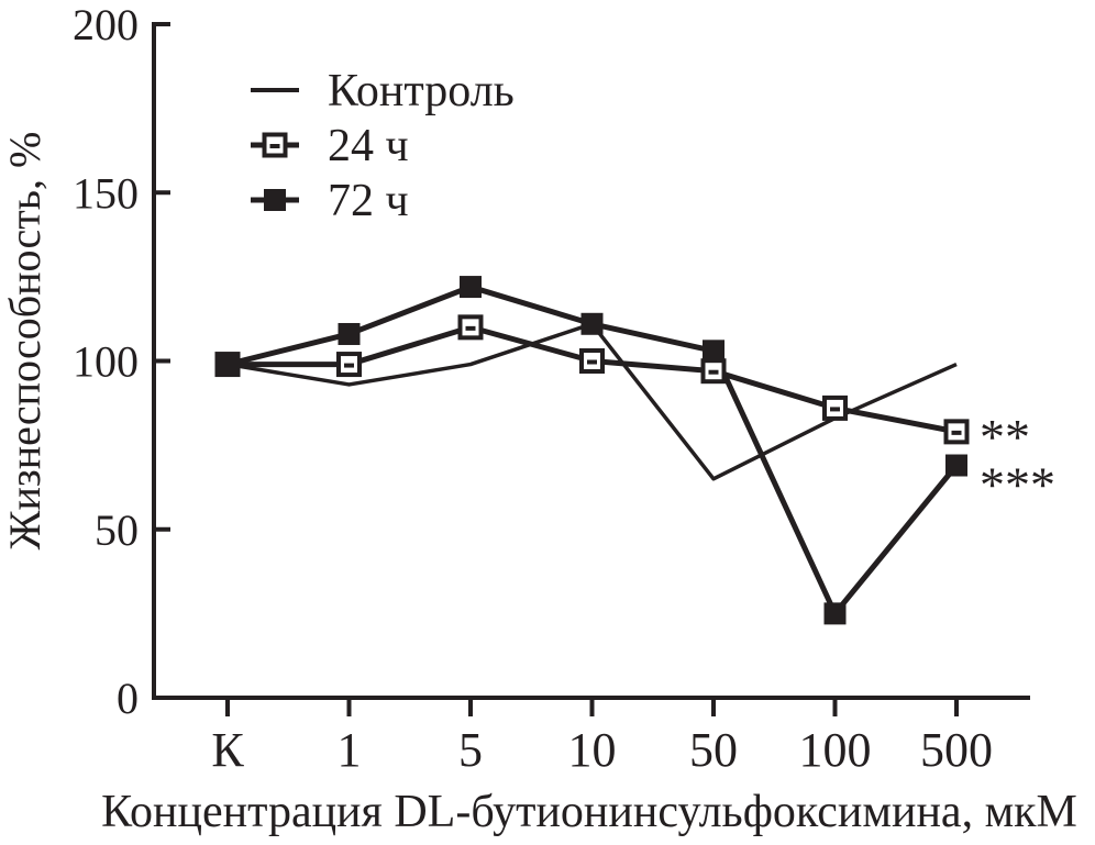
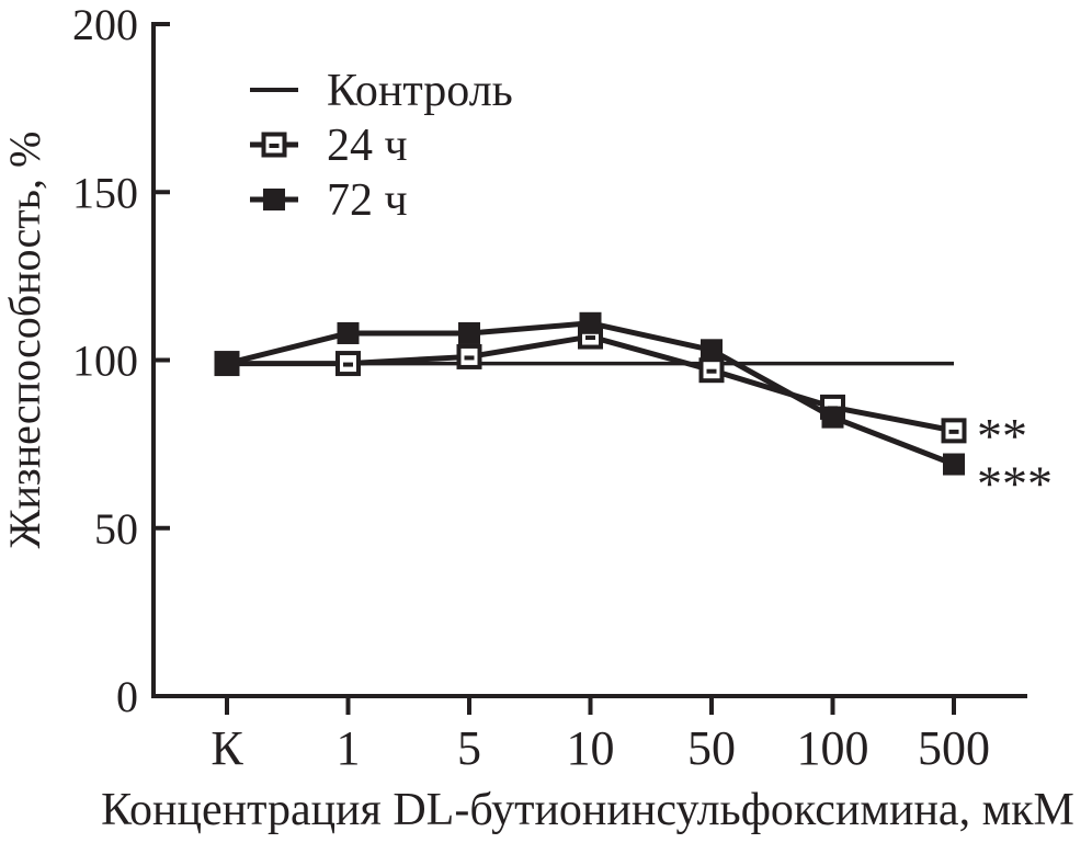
Контроль/1: 93 -> 99
24 ч/5: 110 -> 101
72 ч/5: 122 -> 108
Контроль/10: 111 -> 99
24 ч/10: 100 -> 107
Контроль/50: 65 -> 99
Контроль/100: 83 -> 99
72 ч/100: 25 -> 83
